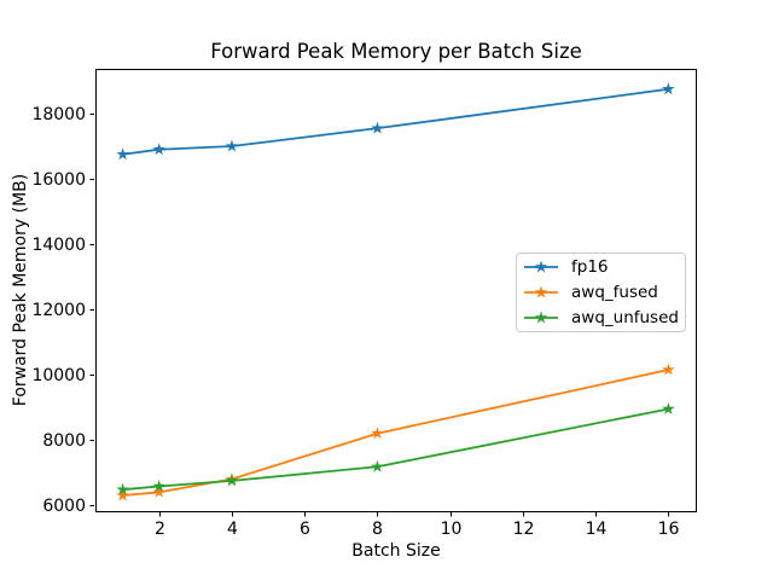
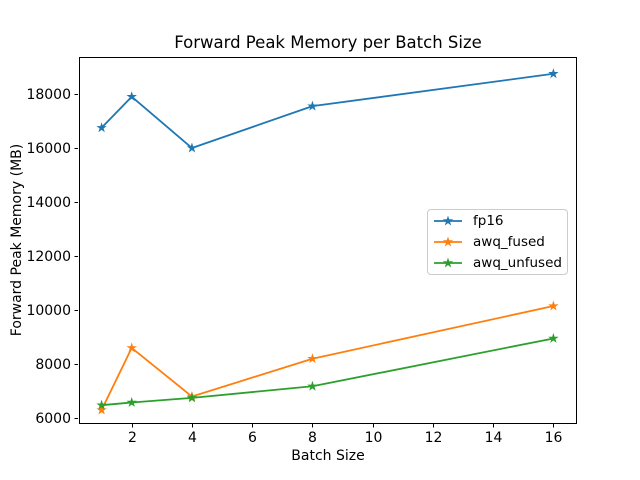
fp16/2: 16900 -> 17900
awq_fused/2: 6400 -> 8600
fp16/4: 17000 -> 16000
